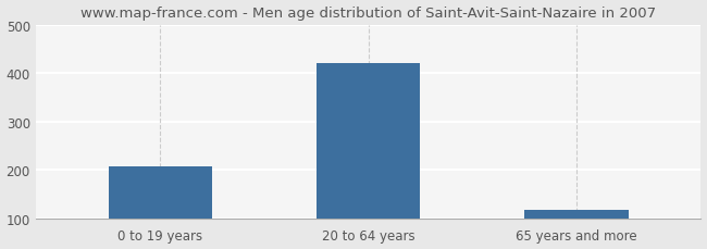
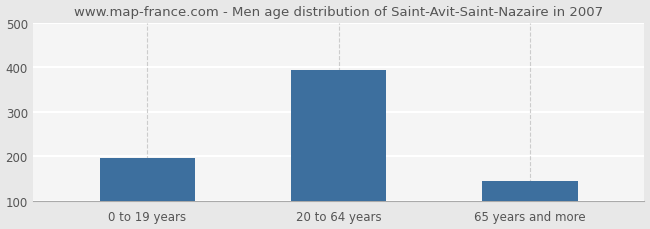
0 to 19 years: 207 -> 195
20 to 64 years: 420 -> 395
65 years and more: 118 -> 145
